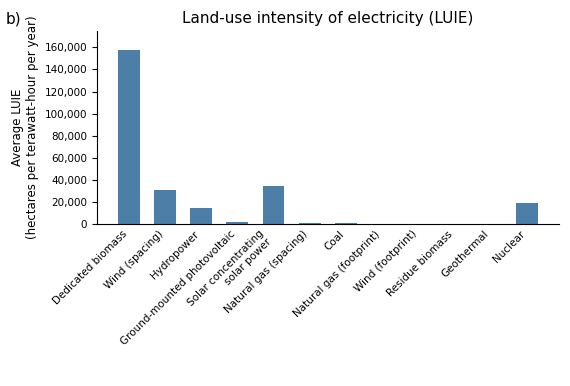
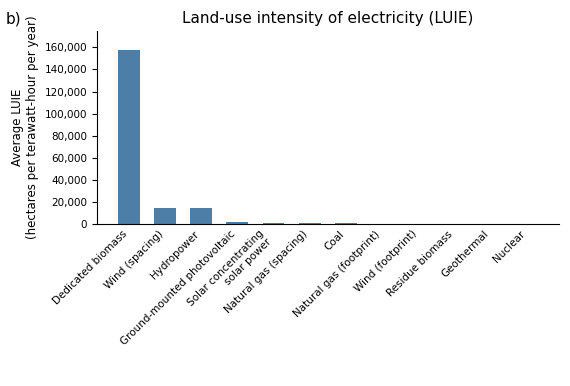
Wind (spacing): 31,000 -> 14,000
Solar concentrating solar power: 34,000 -> 1,000
Nuclear: 19,000 -> 0
